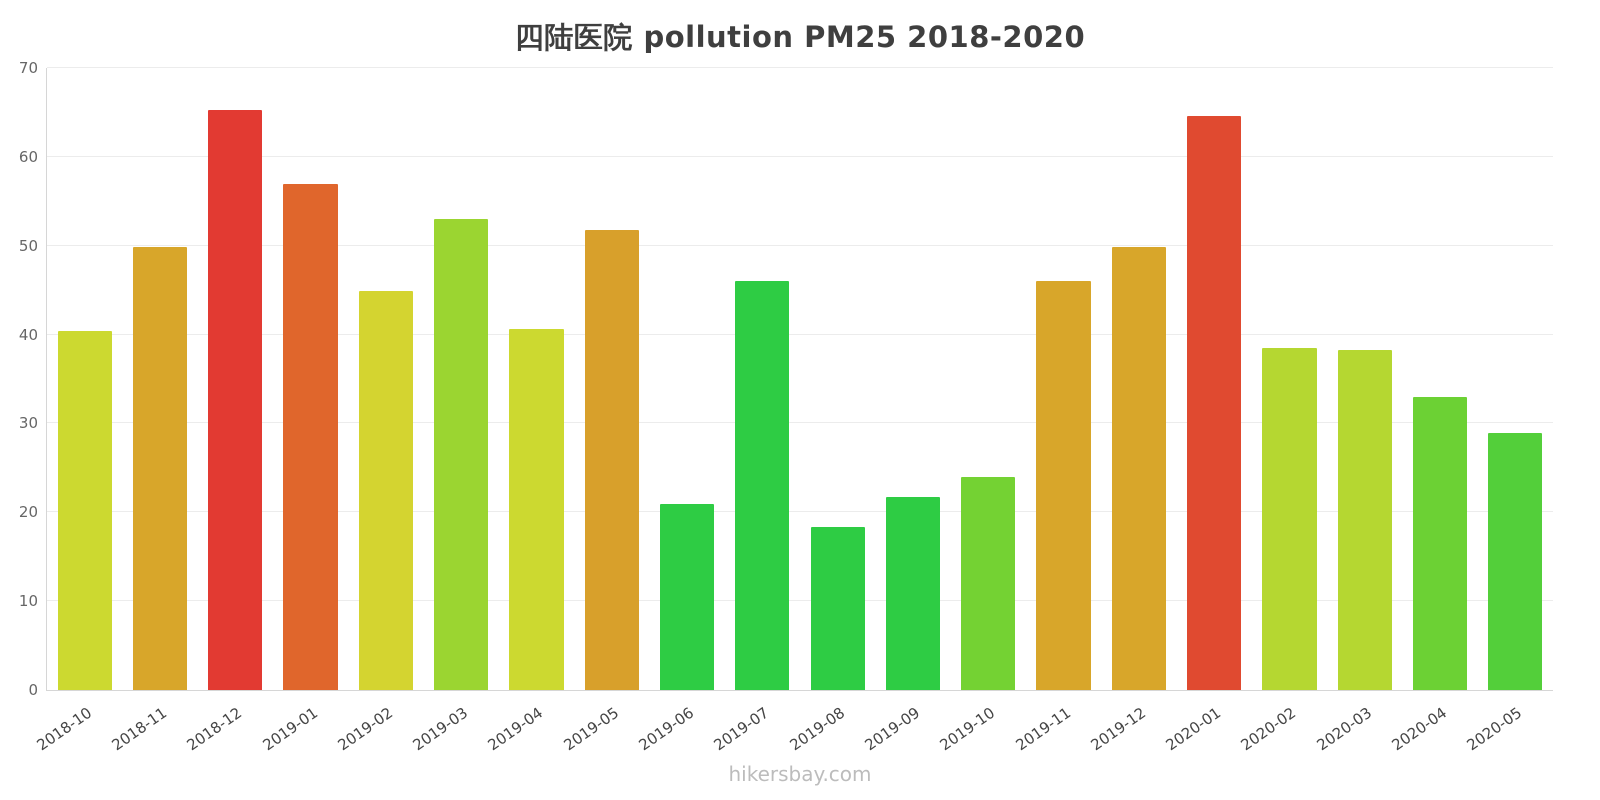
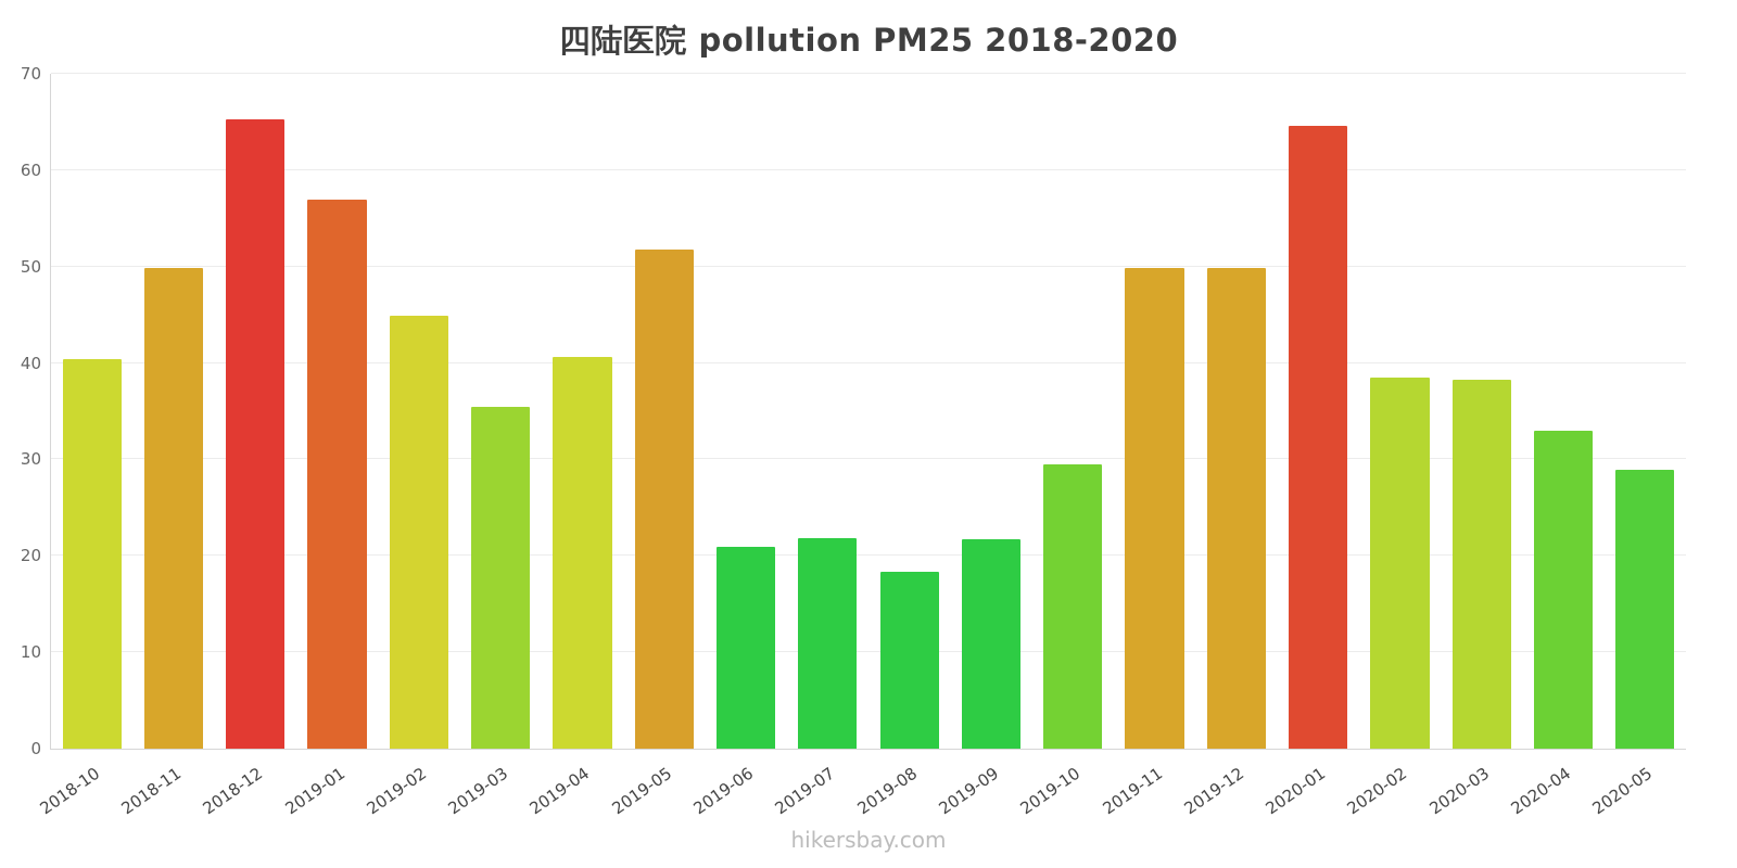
2019-03: 53 -> 36
2019-07: 46 -> 22
2019-10: 24 -> 30
2019-11: 46 -> 50
